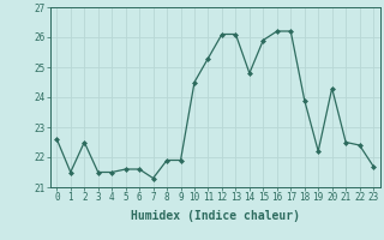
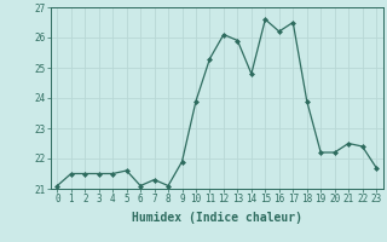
0: 22.6 -> 21.1
2: 22.5 -> 21.5
6: 21.6 -> 21.1
8: 21.9 -> 21.1
10: 24.5 -> 23.9
13: 26.1 -> 25.9
15: 25.9 -> 26.6
17: 26.2 -> 26.5
20: 24.3 -> 22.2
